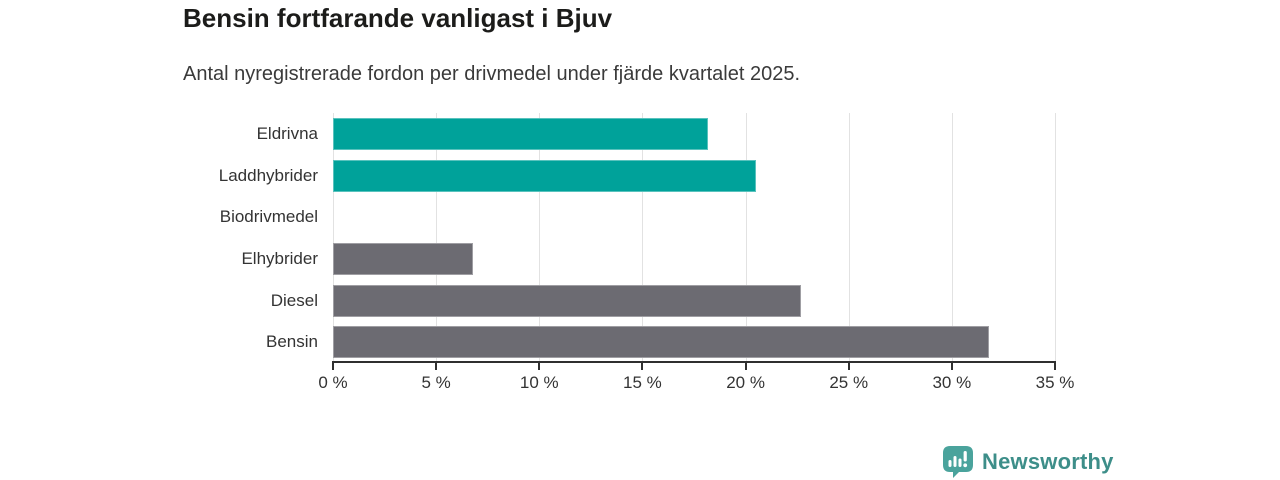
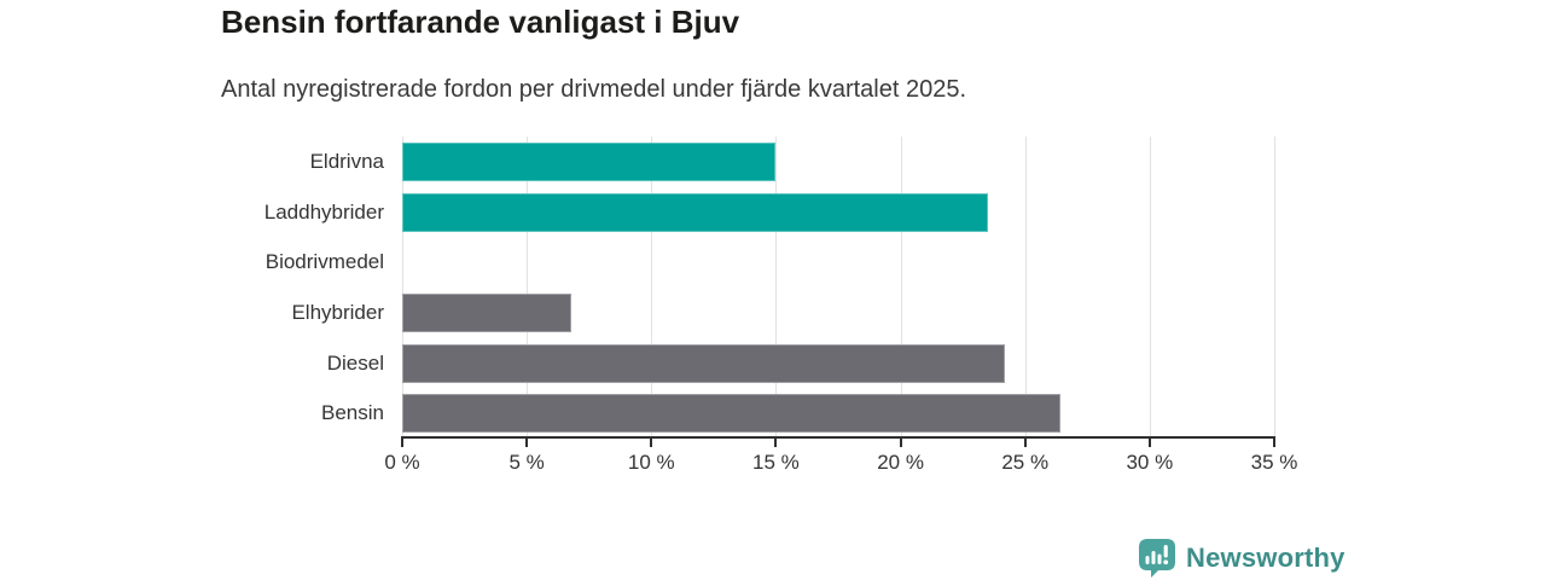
Eldrivna: 18.2% -> 15.0%
Laddhybrider: 20.5% -> 23.5%
Diesel: 22.7% -> 24.2%
Bensin: 31.8% -> 26.4%
